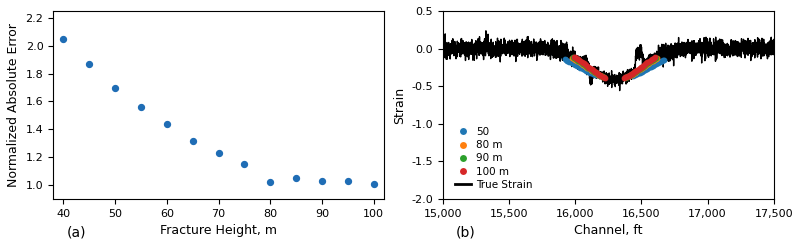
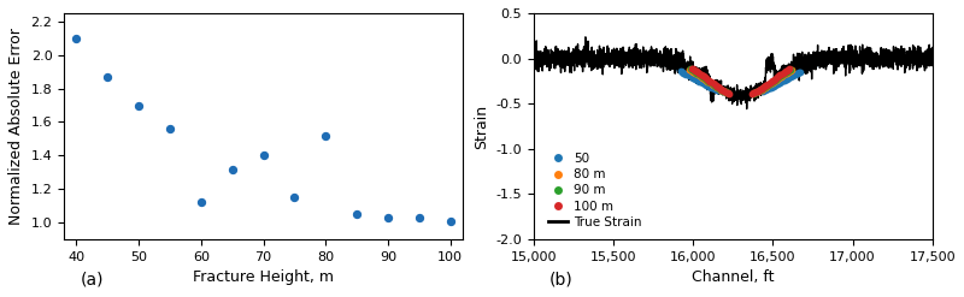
40: 2.05 -> 2.10
60: 1.44 -> 1.12
70: 1.23 -> 1.40
80: 1.02 -> 1.52
